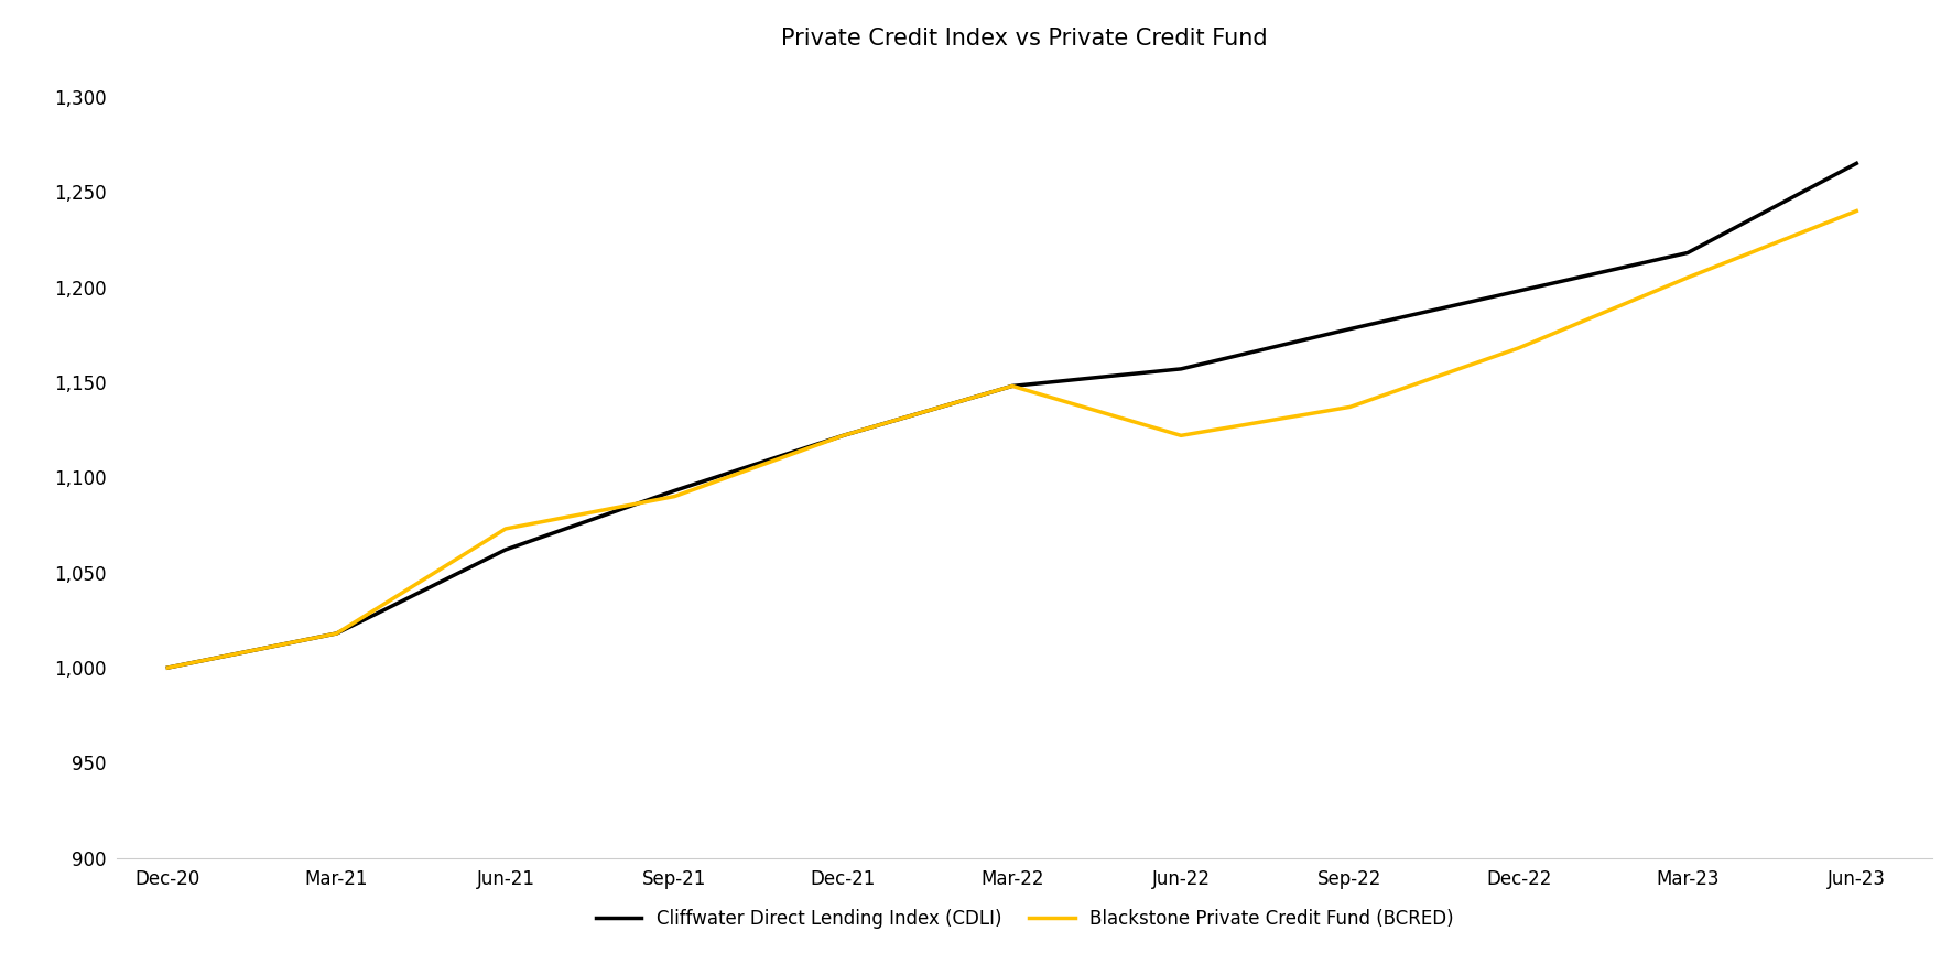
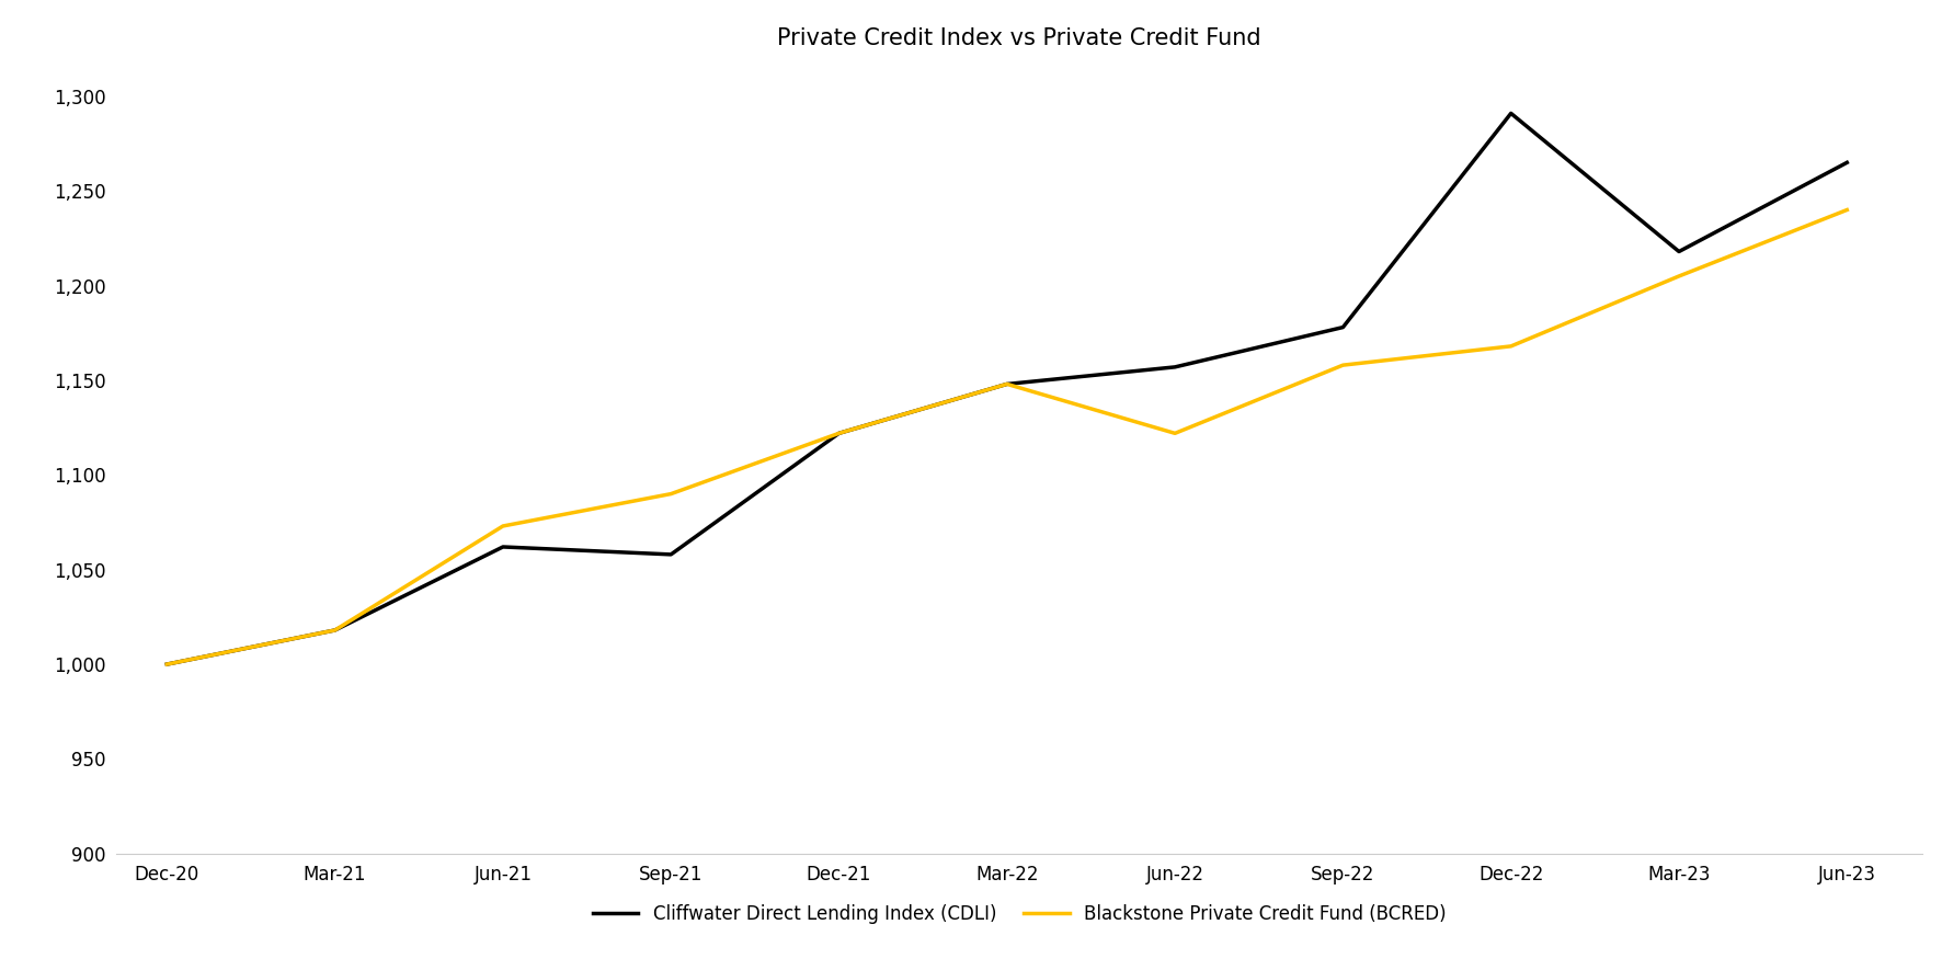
Cliffwater Direct Lending Index (CDLI)/Sep-21: 1,093 -> 1,058
Blackstone Private Credit Fund (BCRED)/Sep-22: 1,137 -> 1,158
Cliffwater Direct Lending Index (CDLI)/Dec-22: 1,198 -> 1,291
